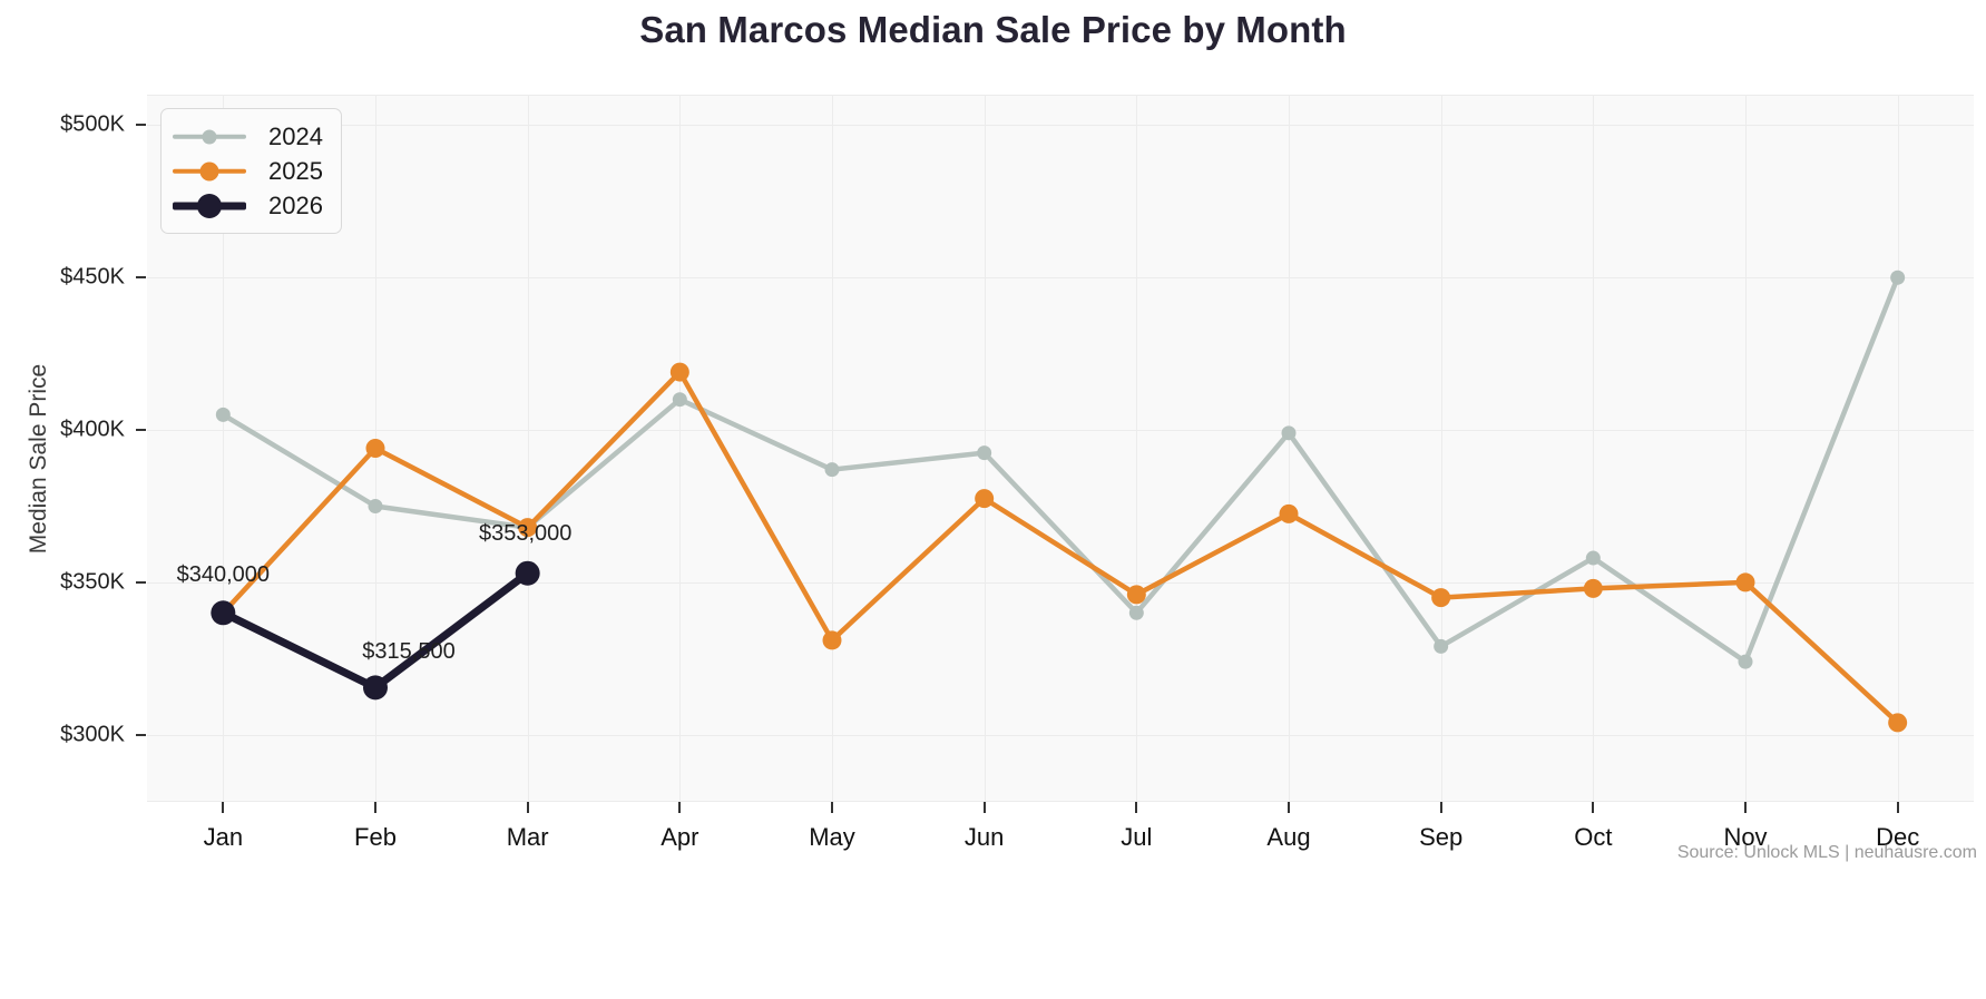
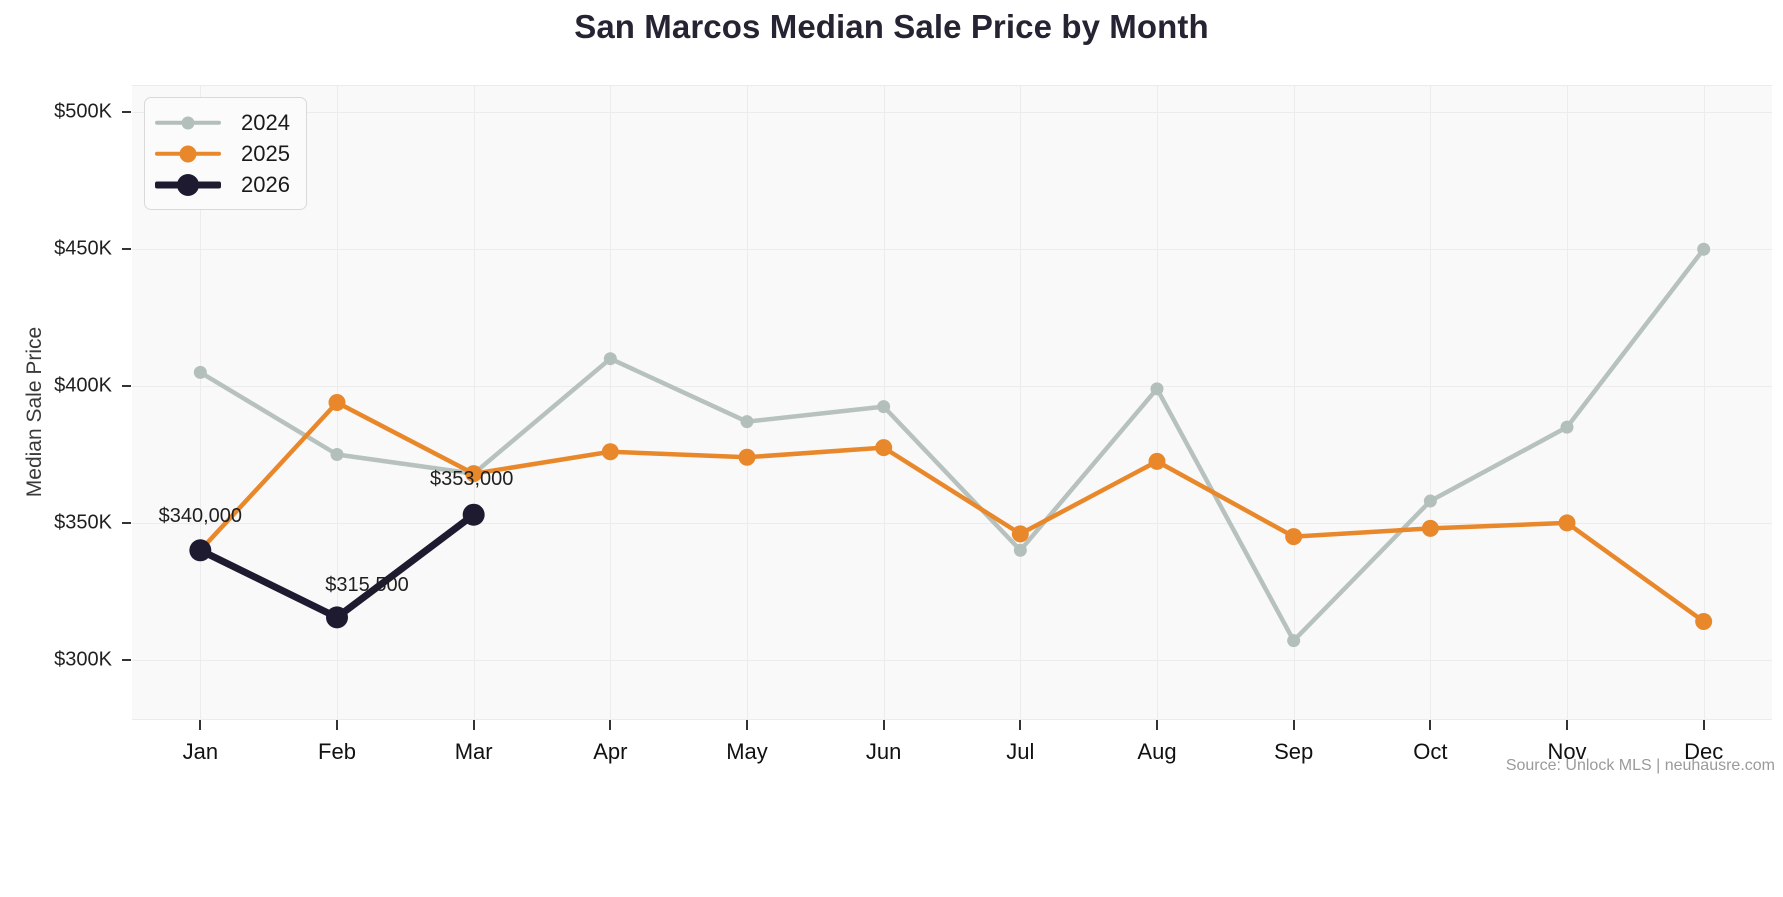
2025/Apr: $419K -> $376K
2025/May: $331K -> $374K
2024/Sep: $329K -> $307K
2024/Nov: $324K -> $385K
2025/Dec: $304K -> $314K
